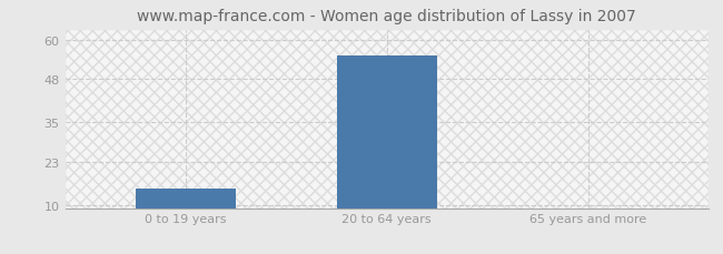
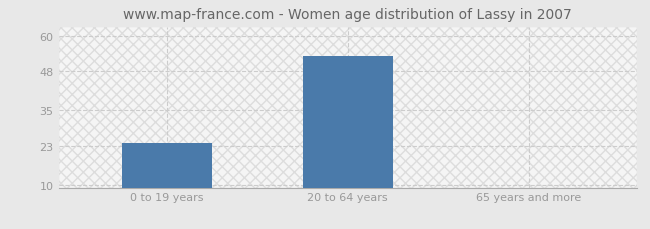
0 to 19 years: 15 -> 24
20 to 64 years: 55 -> 53
